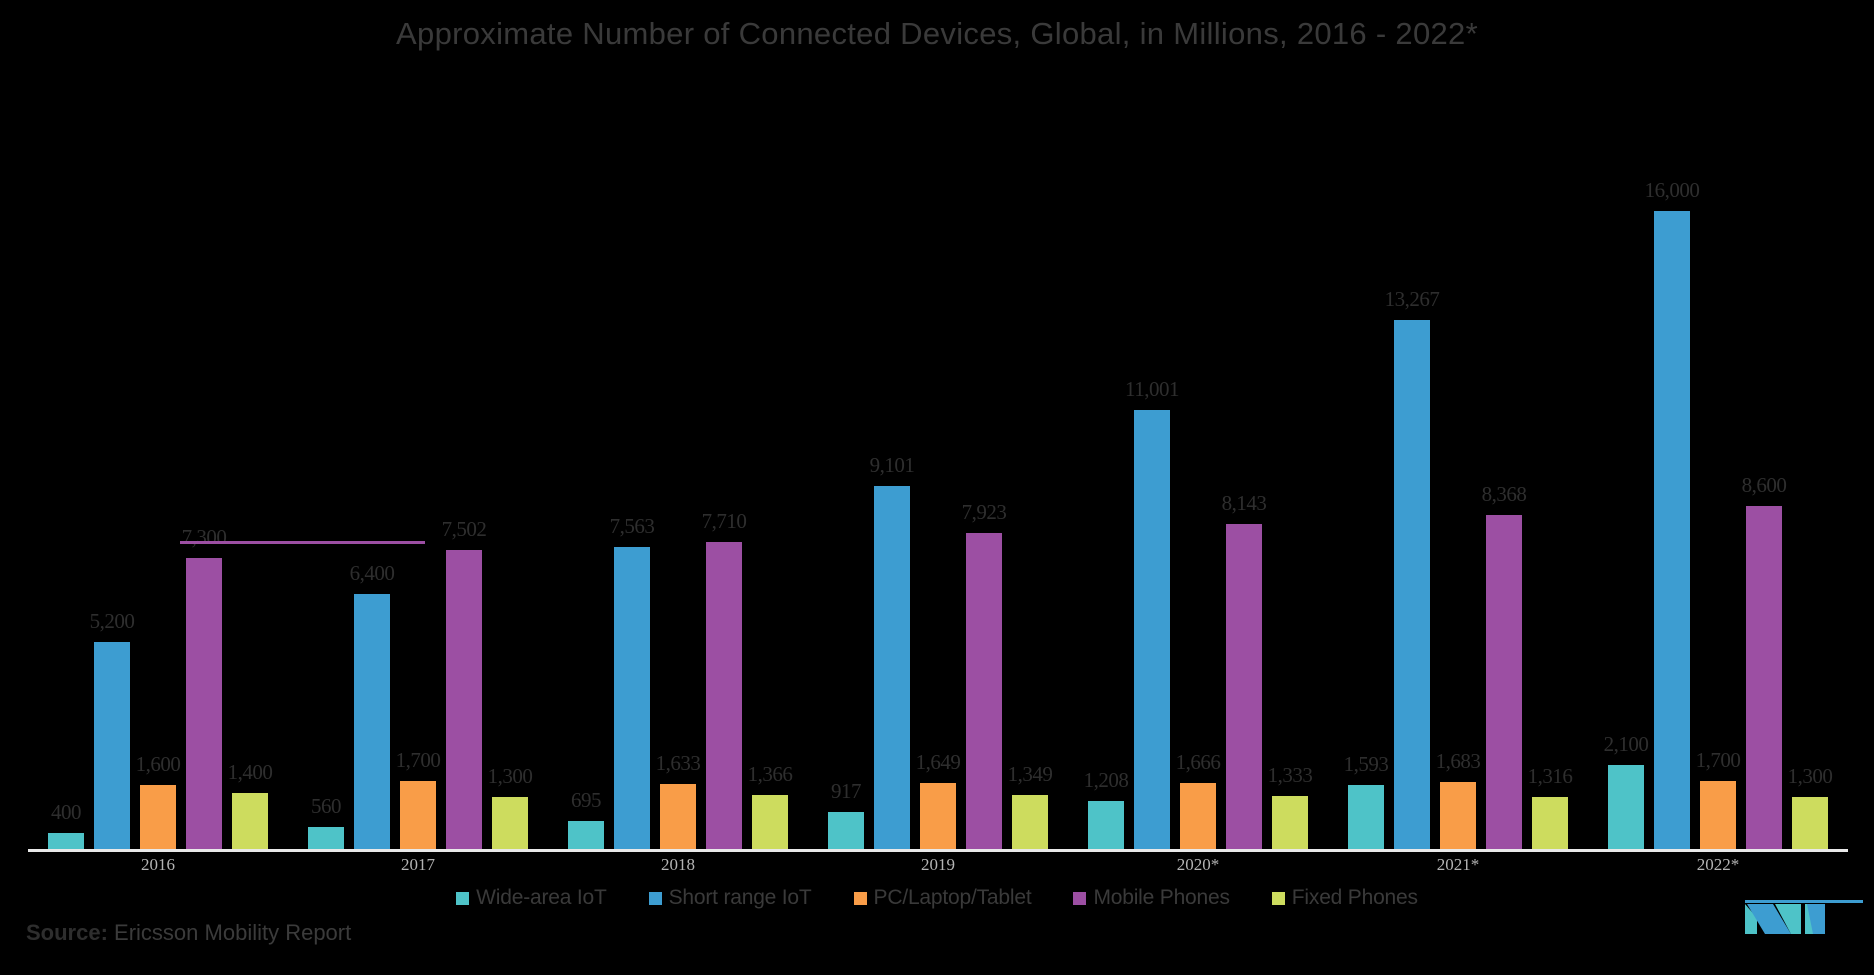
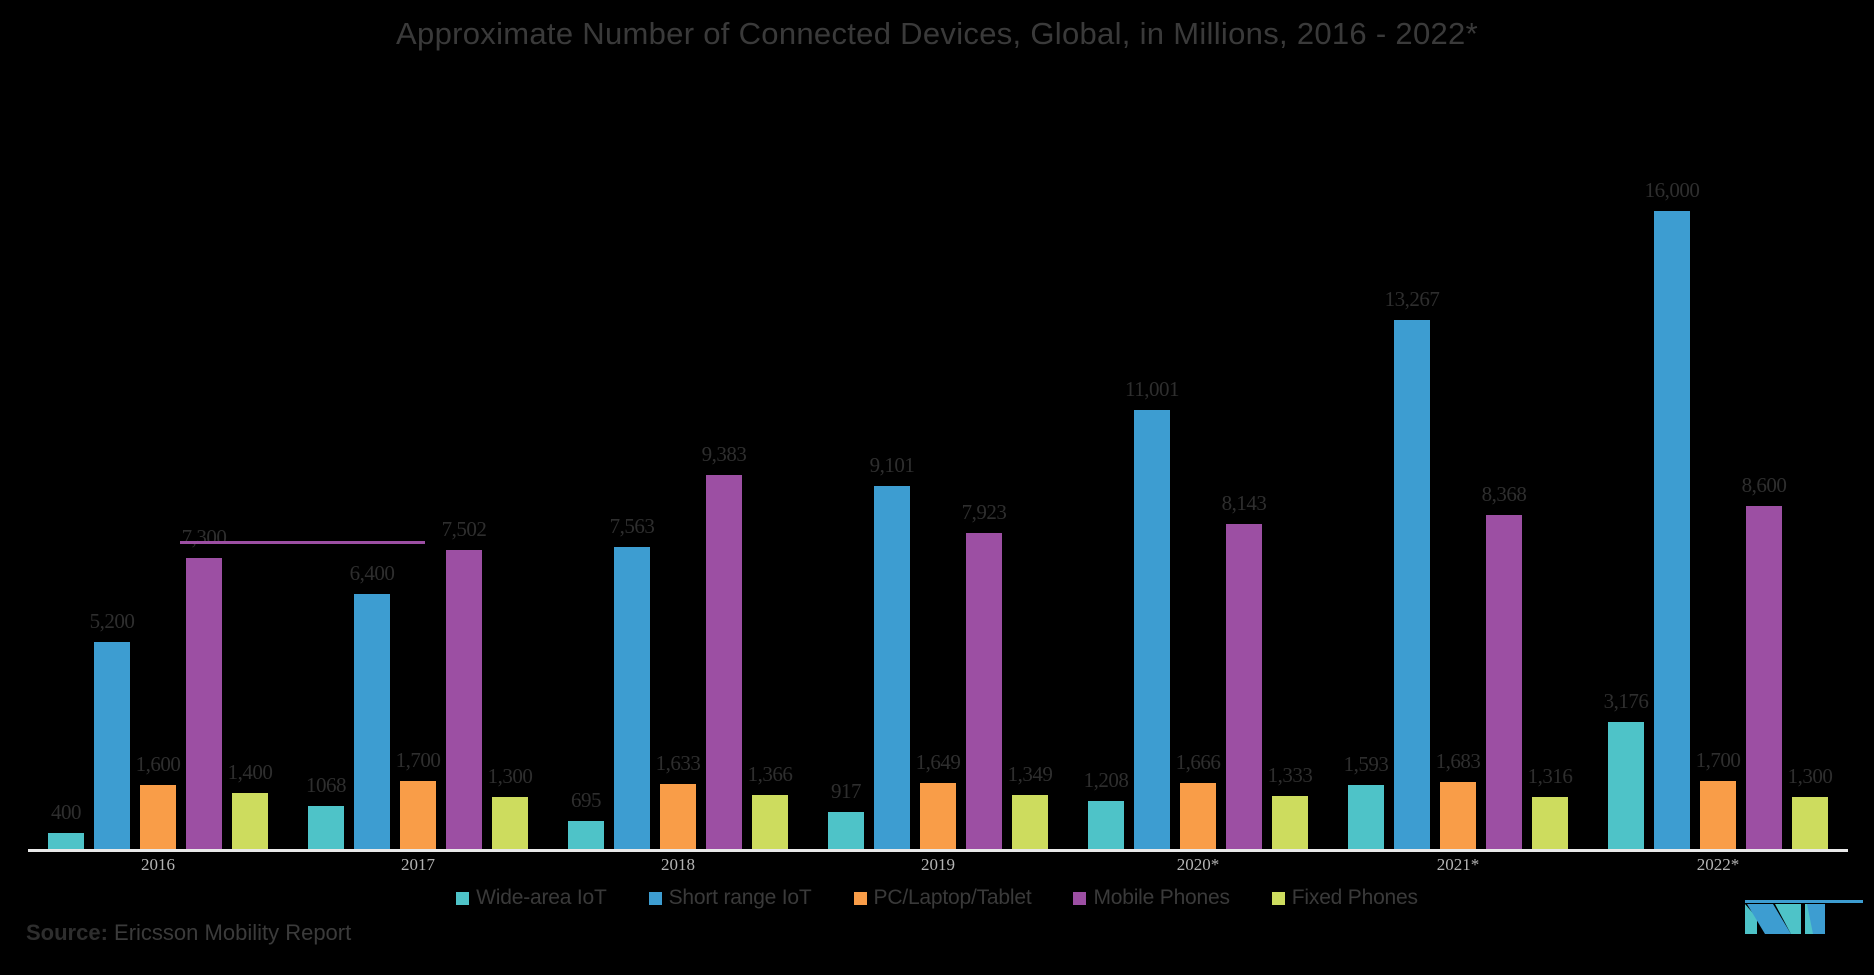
Wide-area IoT/2017: 560 -> 1068
Mobile Phones/2018: 7,710 -> 9,383
Wide-area IoT/2022*: 2,100 -> 3,176
